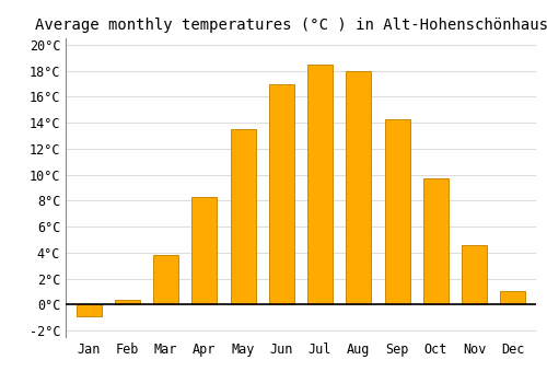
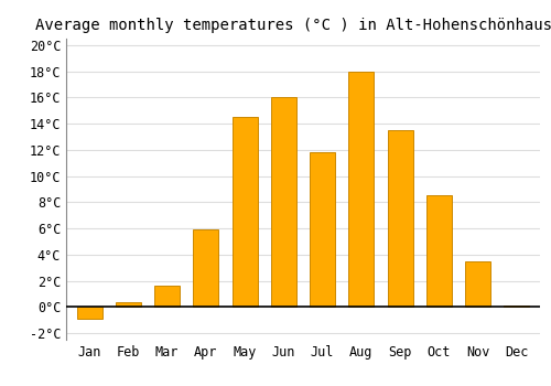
Mar: 3.8°C -> 1.6°C
Apr: 8.3°C -> 5.9°C
May: 13.5°C -> 14.5°C
Jun: 17.0°C -> 16.0°C
Jul: 18.5°C -> 11.8°C
Sep: 14.3°C -> 13.5°C
Oct: 9.7°C -> 8.5°C
Nov: 4.6°C -> 3.5°C
Dec: 1.0°C -> 0.1°C
